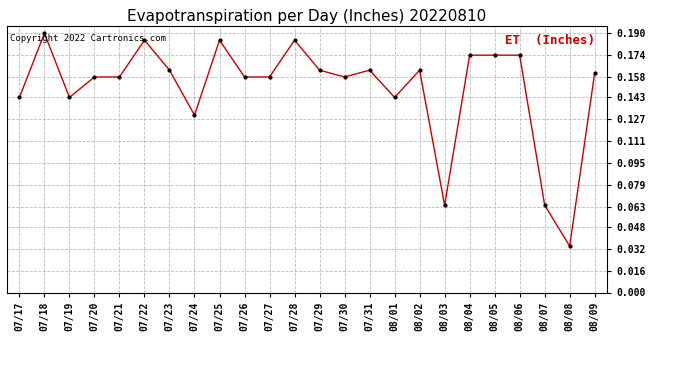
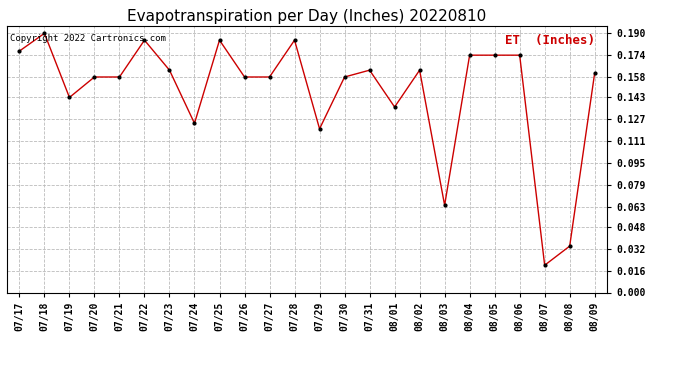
07/17: 0.143 -> 0.177
07/24: 0.130 -> 0.124
07/29: 0.163 -> 0.120
08/01: 0.143 -> 0.136
08/07: 0.064 -> 0.020
